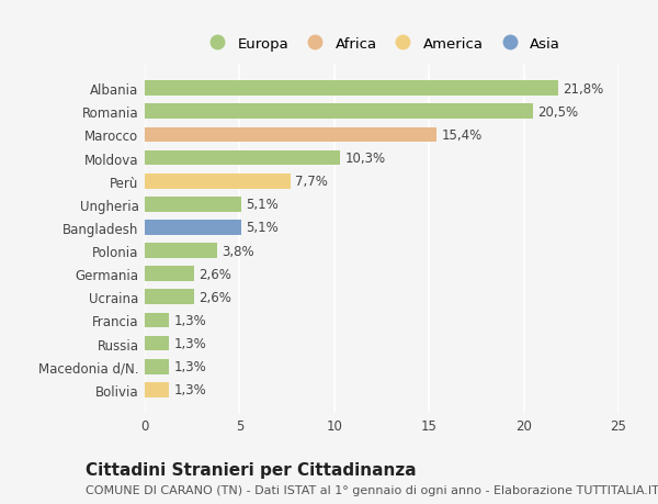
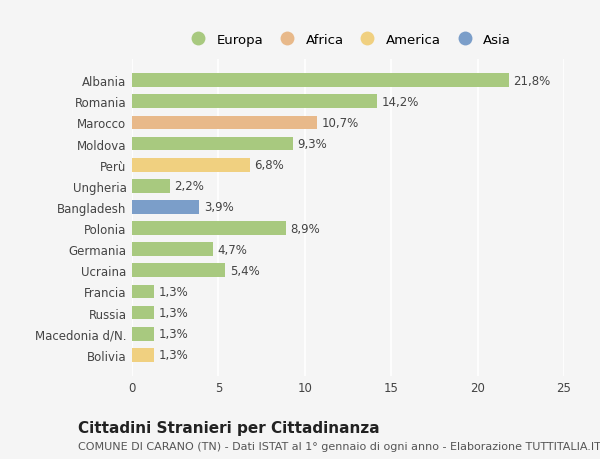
Romania: 20,5% -> 14,2%
Marocco: 15,4% -> 10,7%
Moldova: 10,3% -> 9,3%
Perù: 7,7% -> 6,8%
Ungheria: 5,1% -> 2,2%
Bangladesh: 5,1% -> 3,9%
Polonia: 3,8% -> 8,9%
Germania: 2,6% -> 4,7%
Ucraina: 2,6% -> 5,4%
